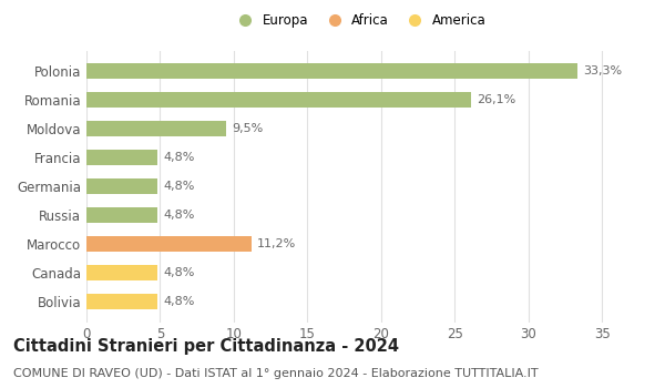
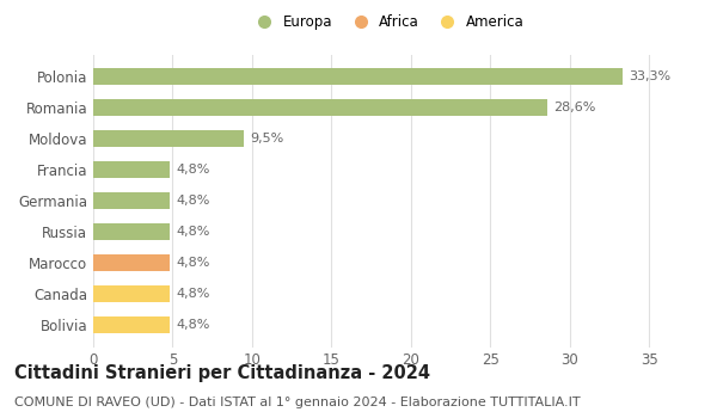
Romania: 26,1% -> 28,6%
Marocco: 11,2% -> 4,8%
